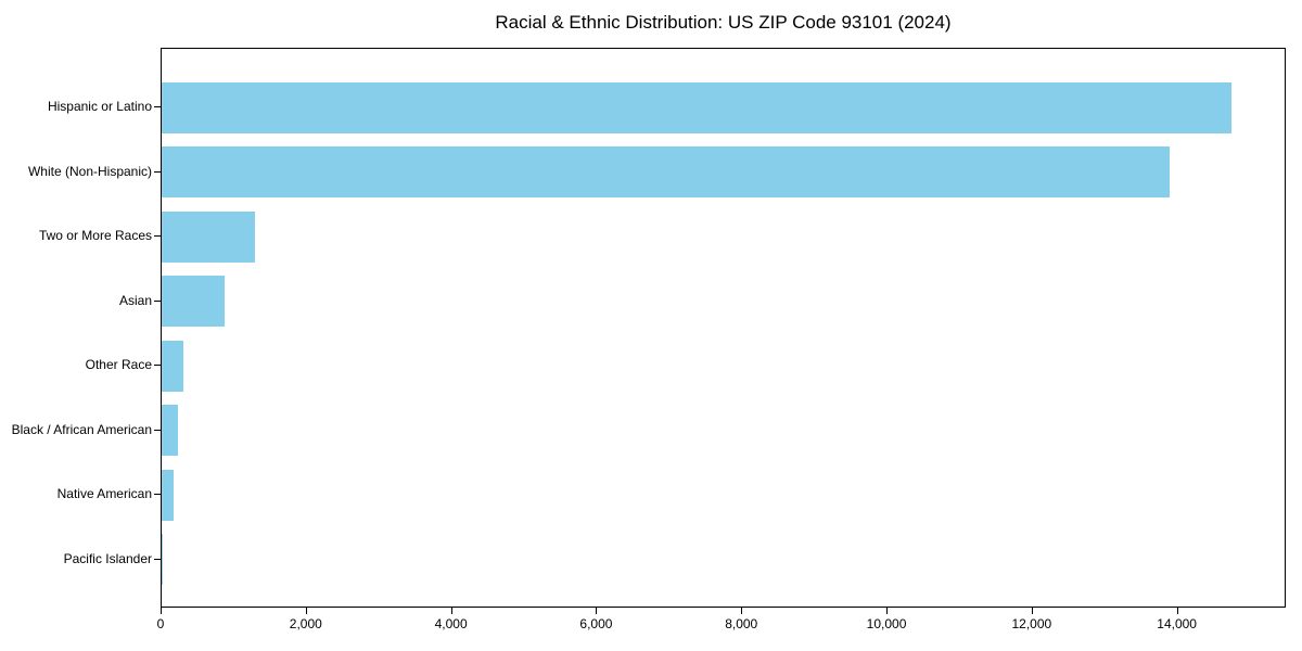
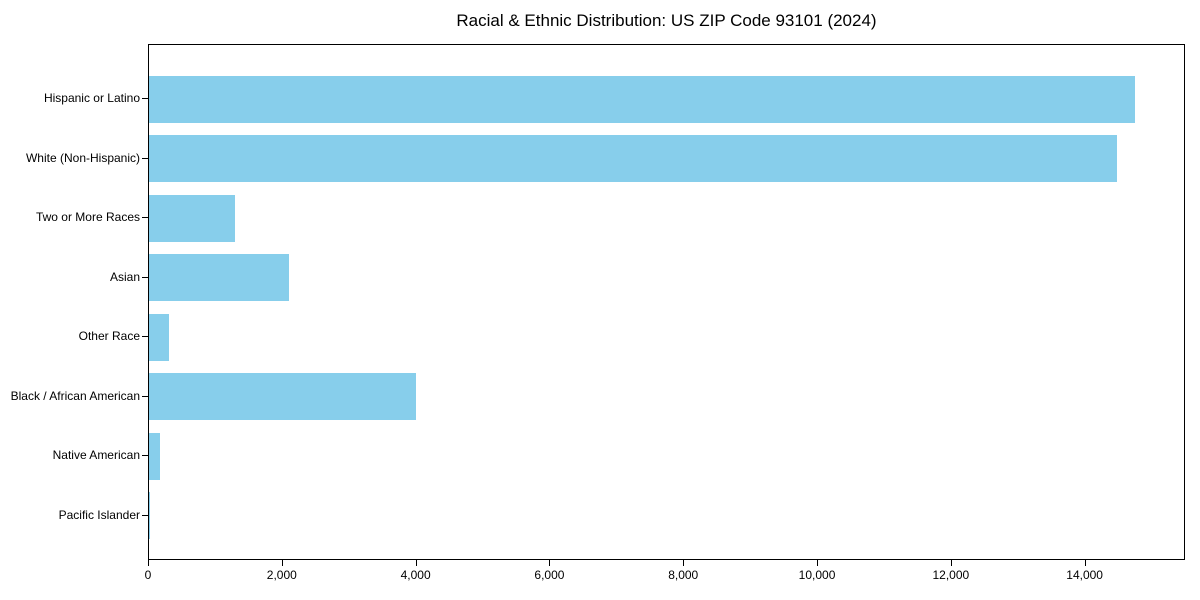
White (Non-Hispanic): 13900 -> 14500
Asian: 900 -> 2100
Black / African American: 200 -> 4000
